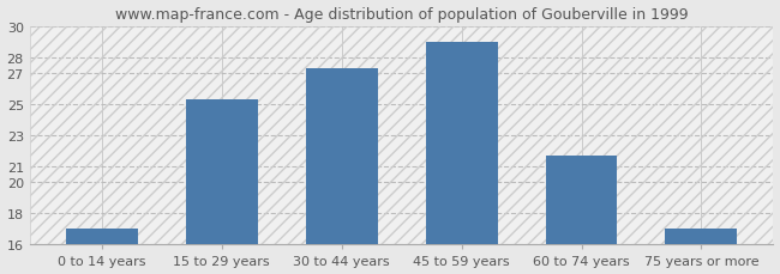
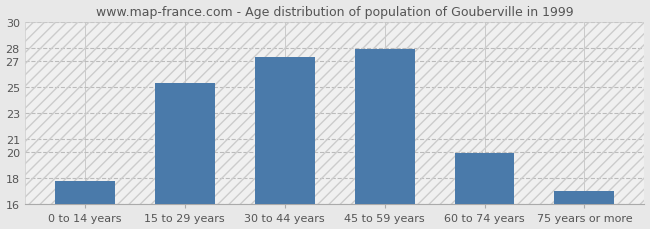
0 to 14 years: 17.0 -> 17.8
45 to 59 years: 29.0 -> 27.9
60 to 74 years: 21.7 -> 19.9
